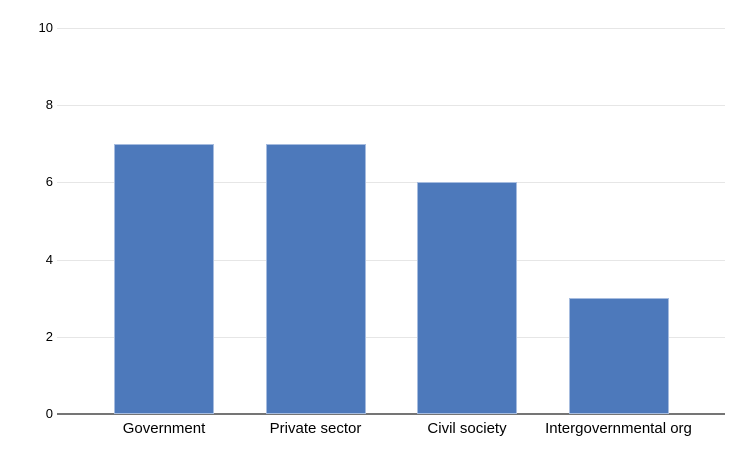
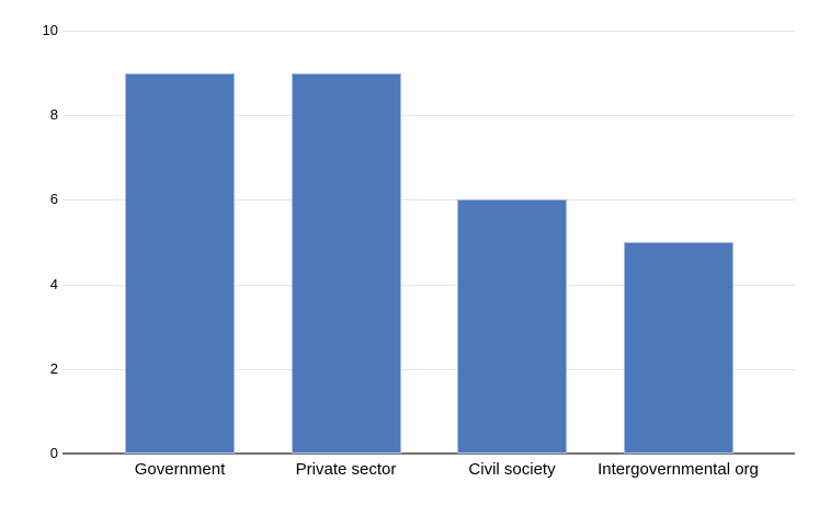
Government: 7 -> 9
Private sector: 7 -> 9
Intergovernmental org: 3 -> 5
